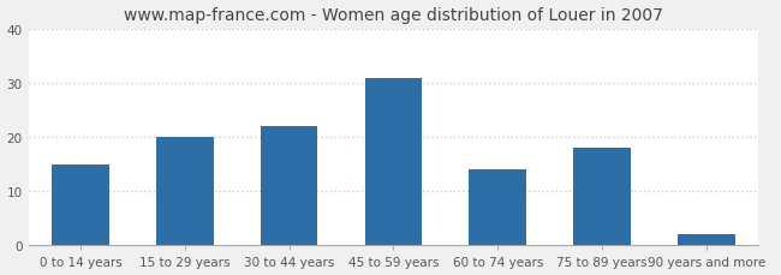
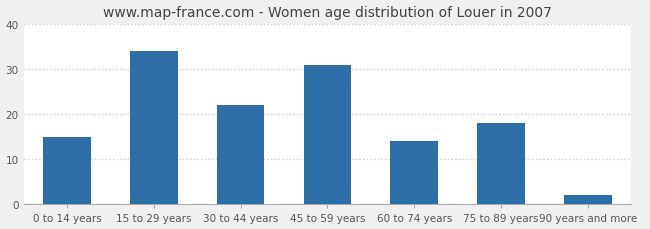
15 to 29 years: 20 -> 34
